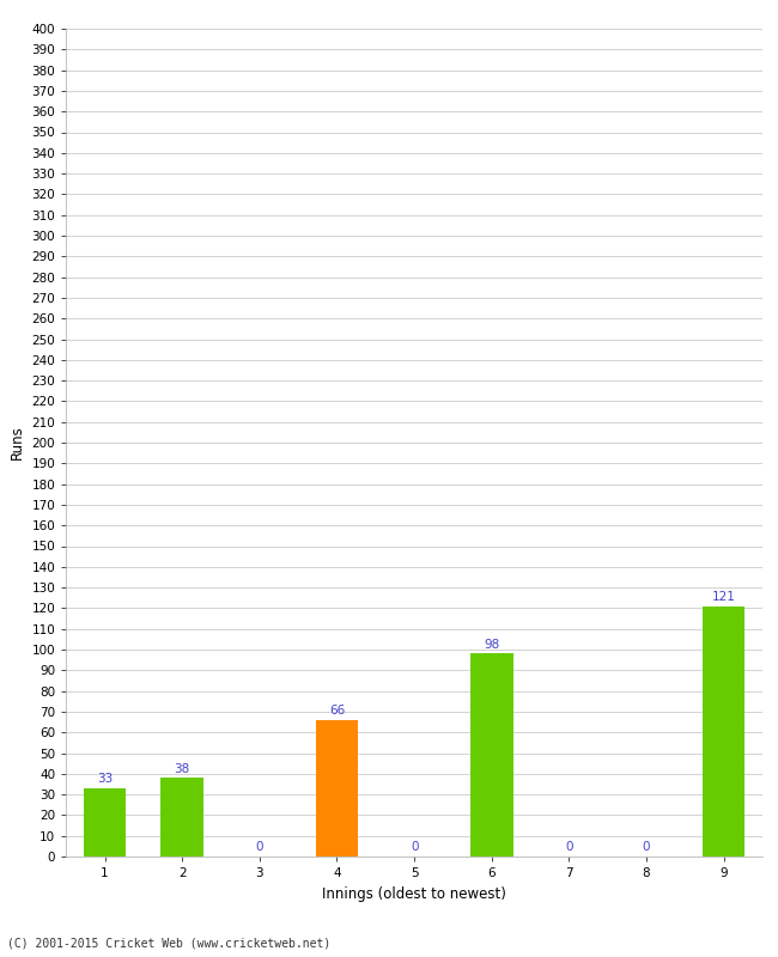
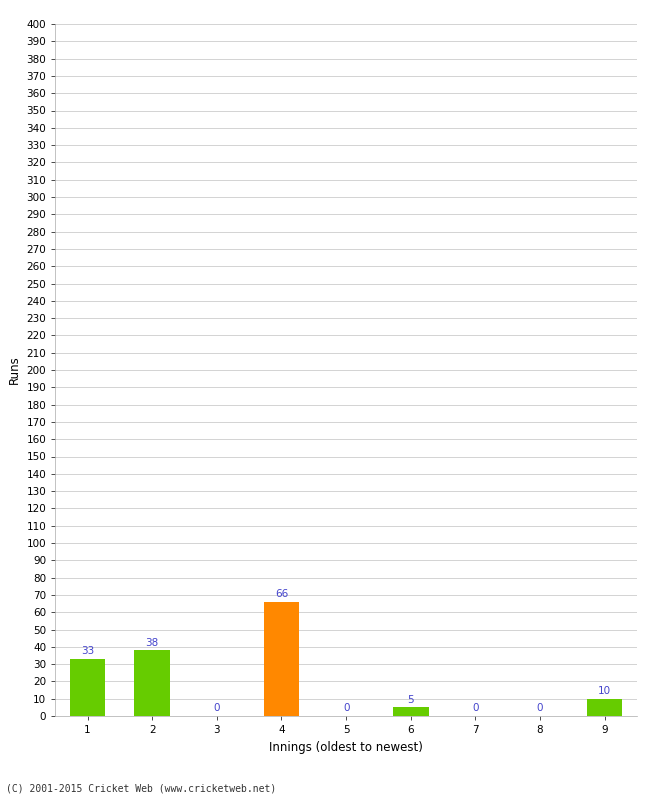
6: 98 -> 5
9: 121 -> 10
